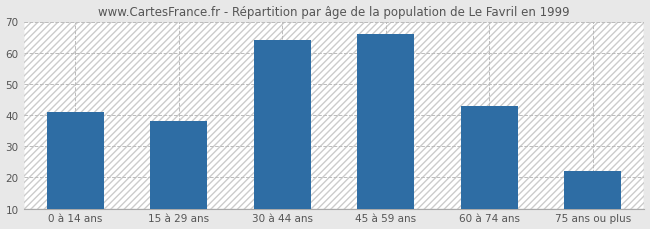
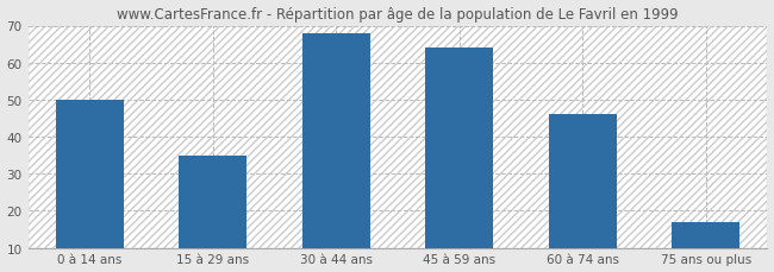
0 à 14 ans: 41 -> 50
15 à 29 ans: 38 -> 35
30 à 44 ans: 64 -> 68
45 à 59 ans: 66 -> 64
60 à 74 ans: 43 -> 46
75 ans ou plus: 22 -> 17
